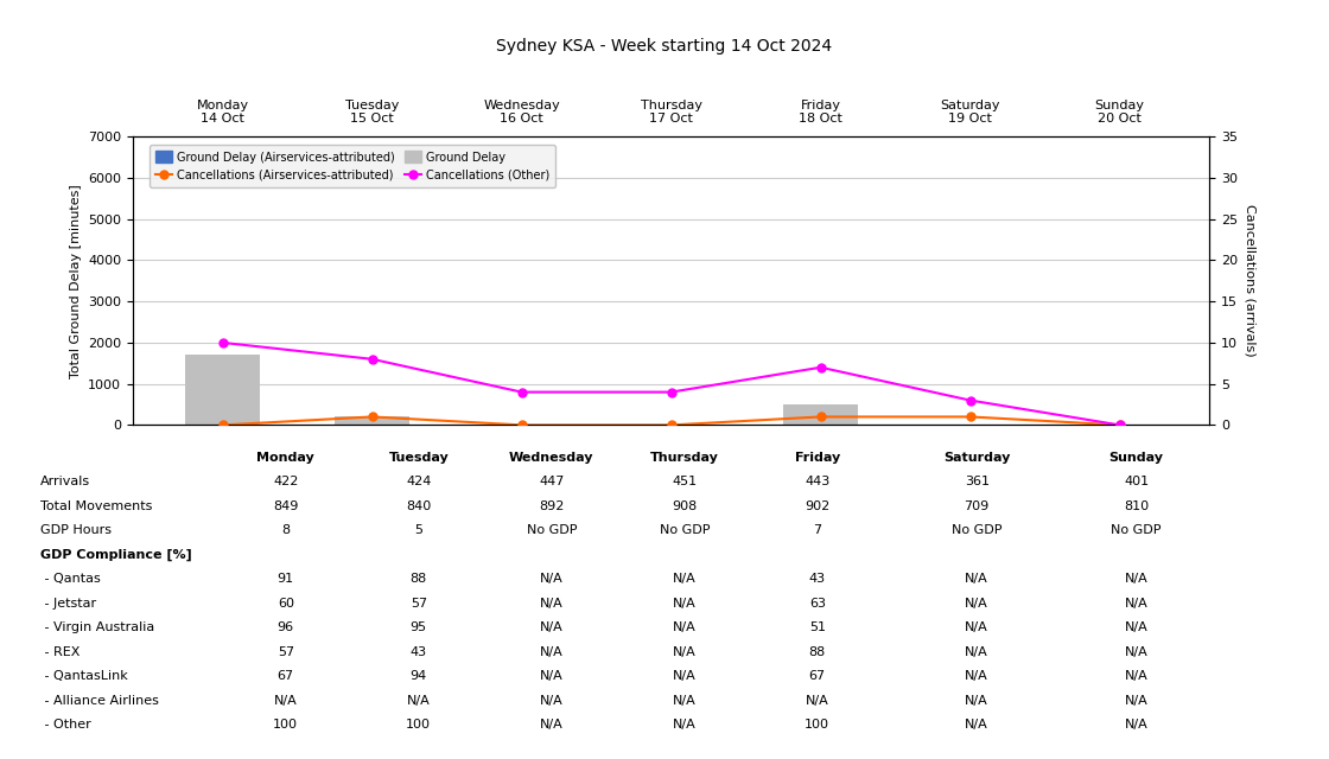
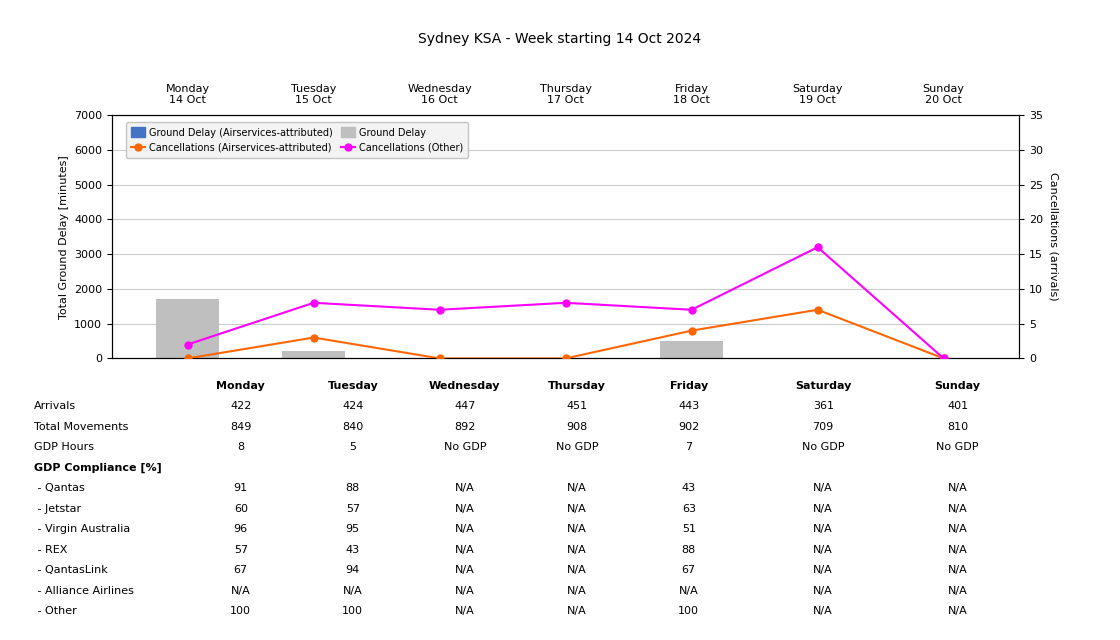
Cancellations (Other)/Monday 14 Oct: 10 -> 2
Cancellations (Airservices-attributed)/Tuesday 15 Oct: 1 -> 3
Cancellations (Other)/Wednesday 16 Oct: 4 -> 7
Cancellations (Other)/Thursday 17 Oct: 4 -> 8
Cancellations (Airservices-attributed)/Friday 18 Oct: 1 -> 4
Cancellations (Airservices-attributed)/Saturday 19 Oct: 1 -> 7
Cancellations (Other)/Saturday 19 Oct: 3 -> 16
